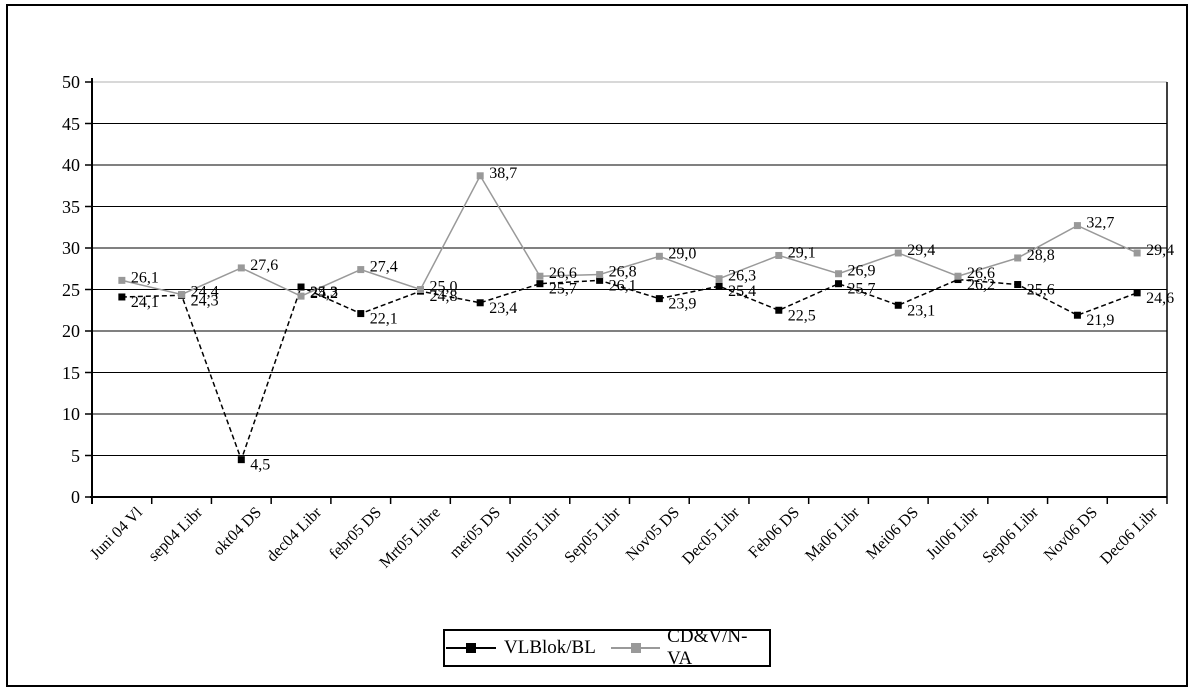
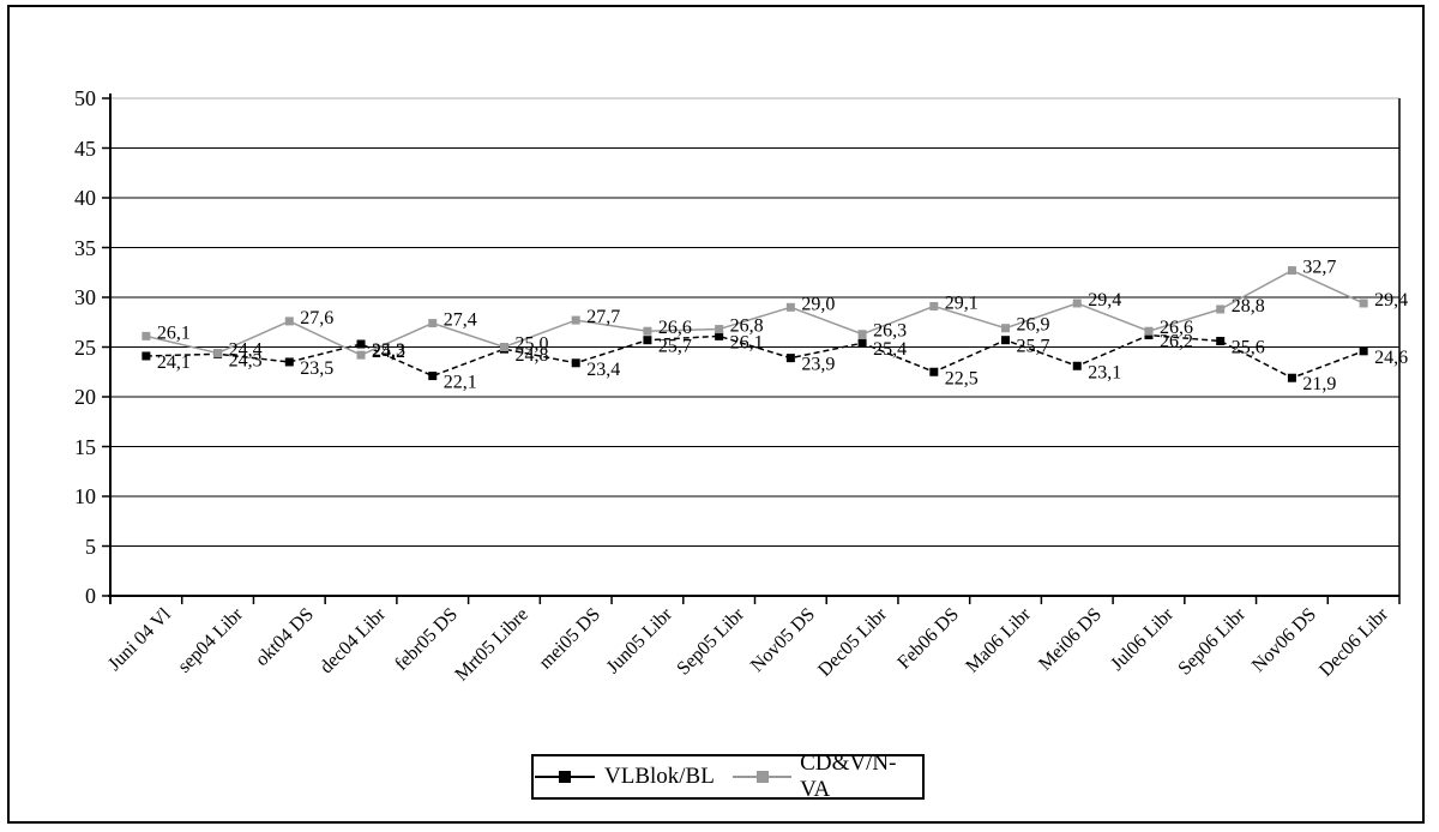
VLBlok/BL/okt04 DS: 4,5 -> 23,5
CD&V/N-VA/mei05 DS: 38,7 -> 27,7
